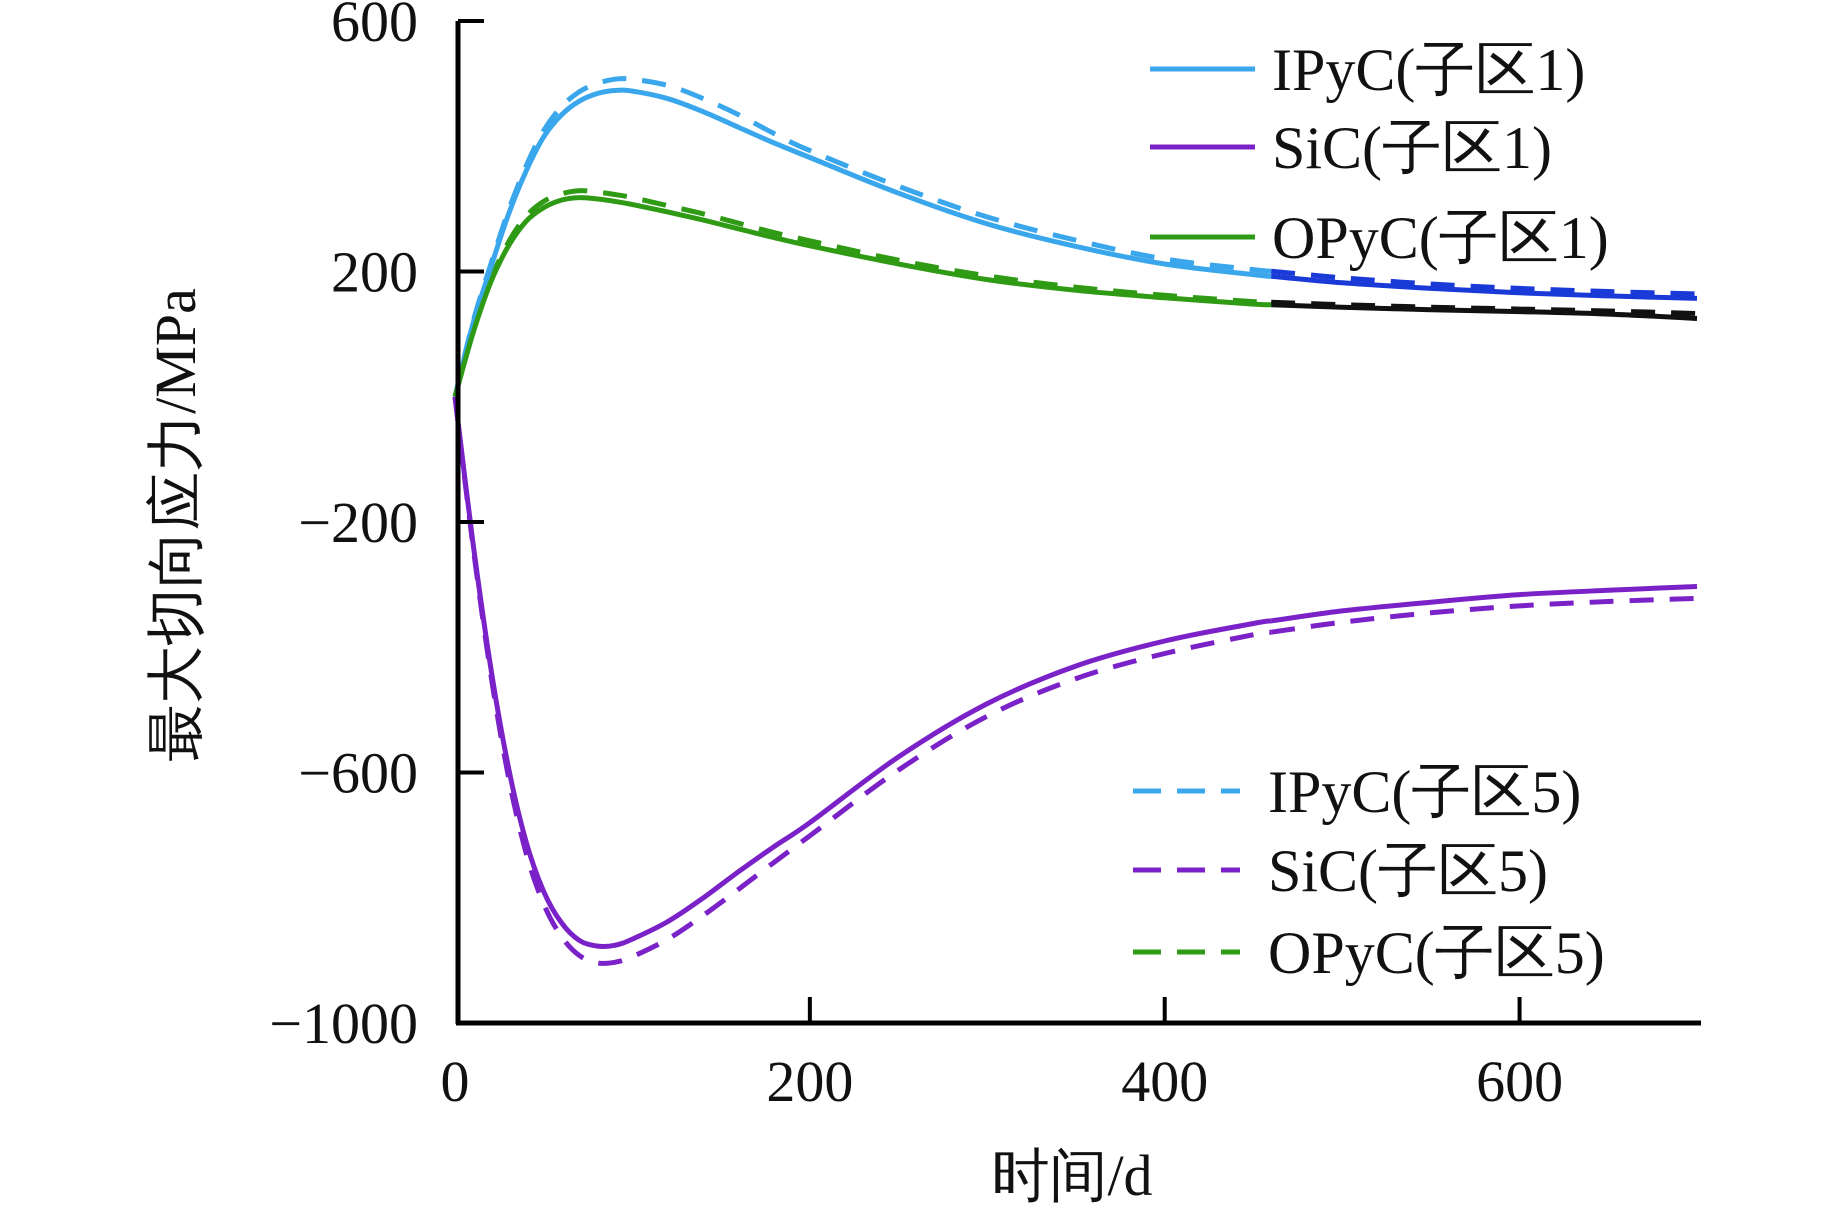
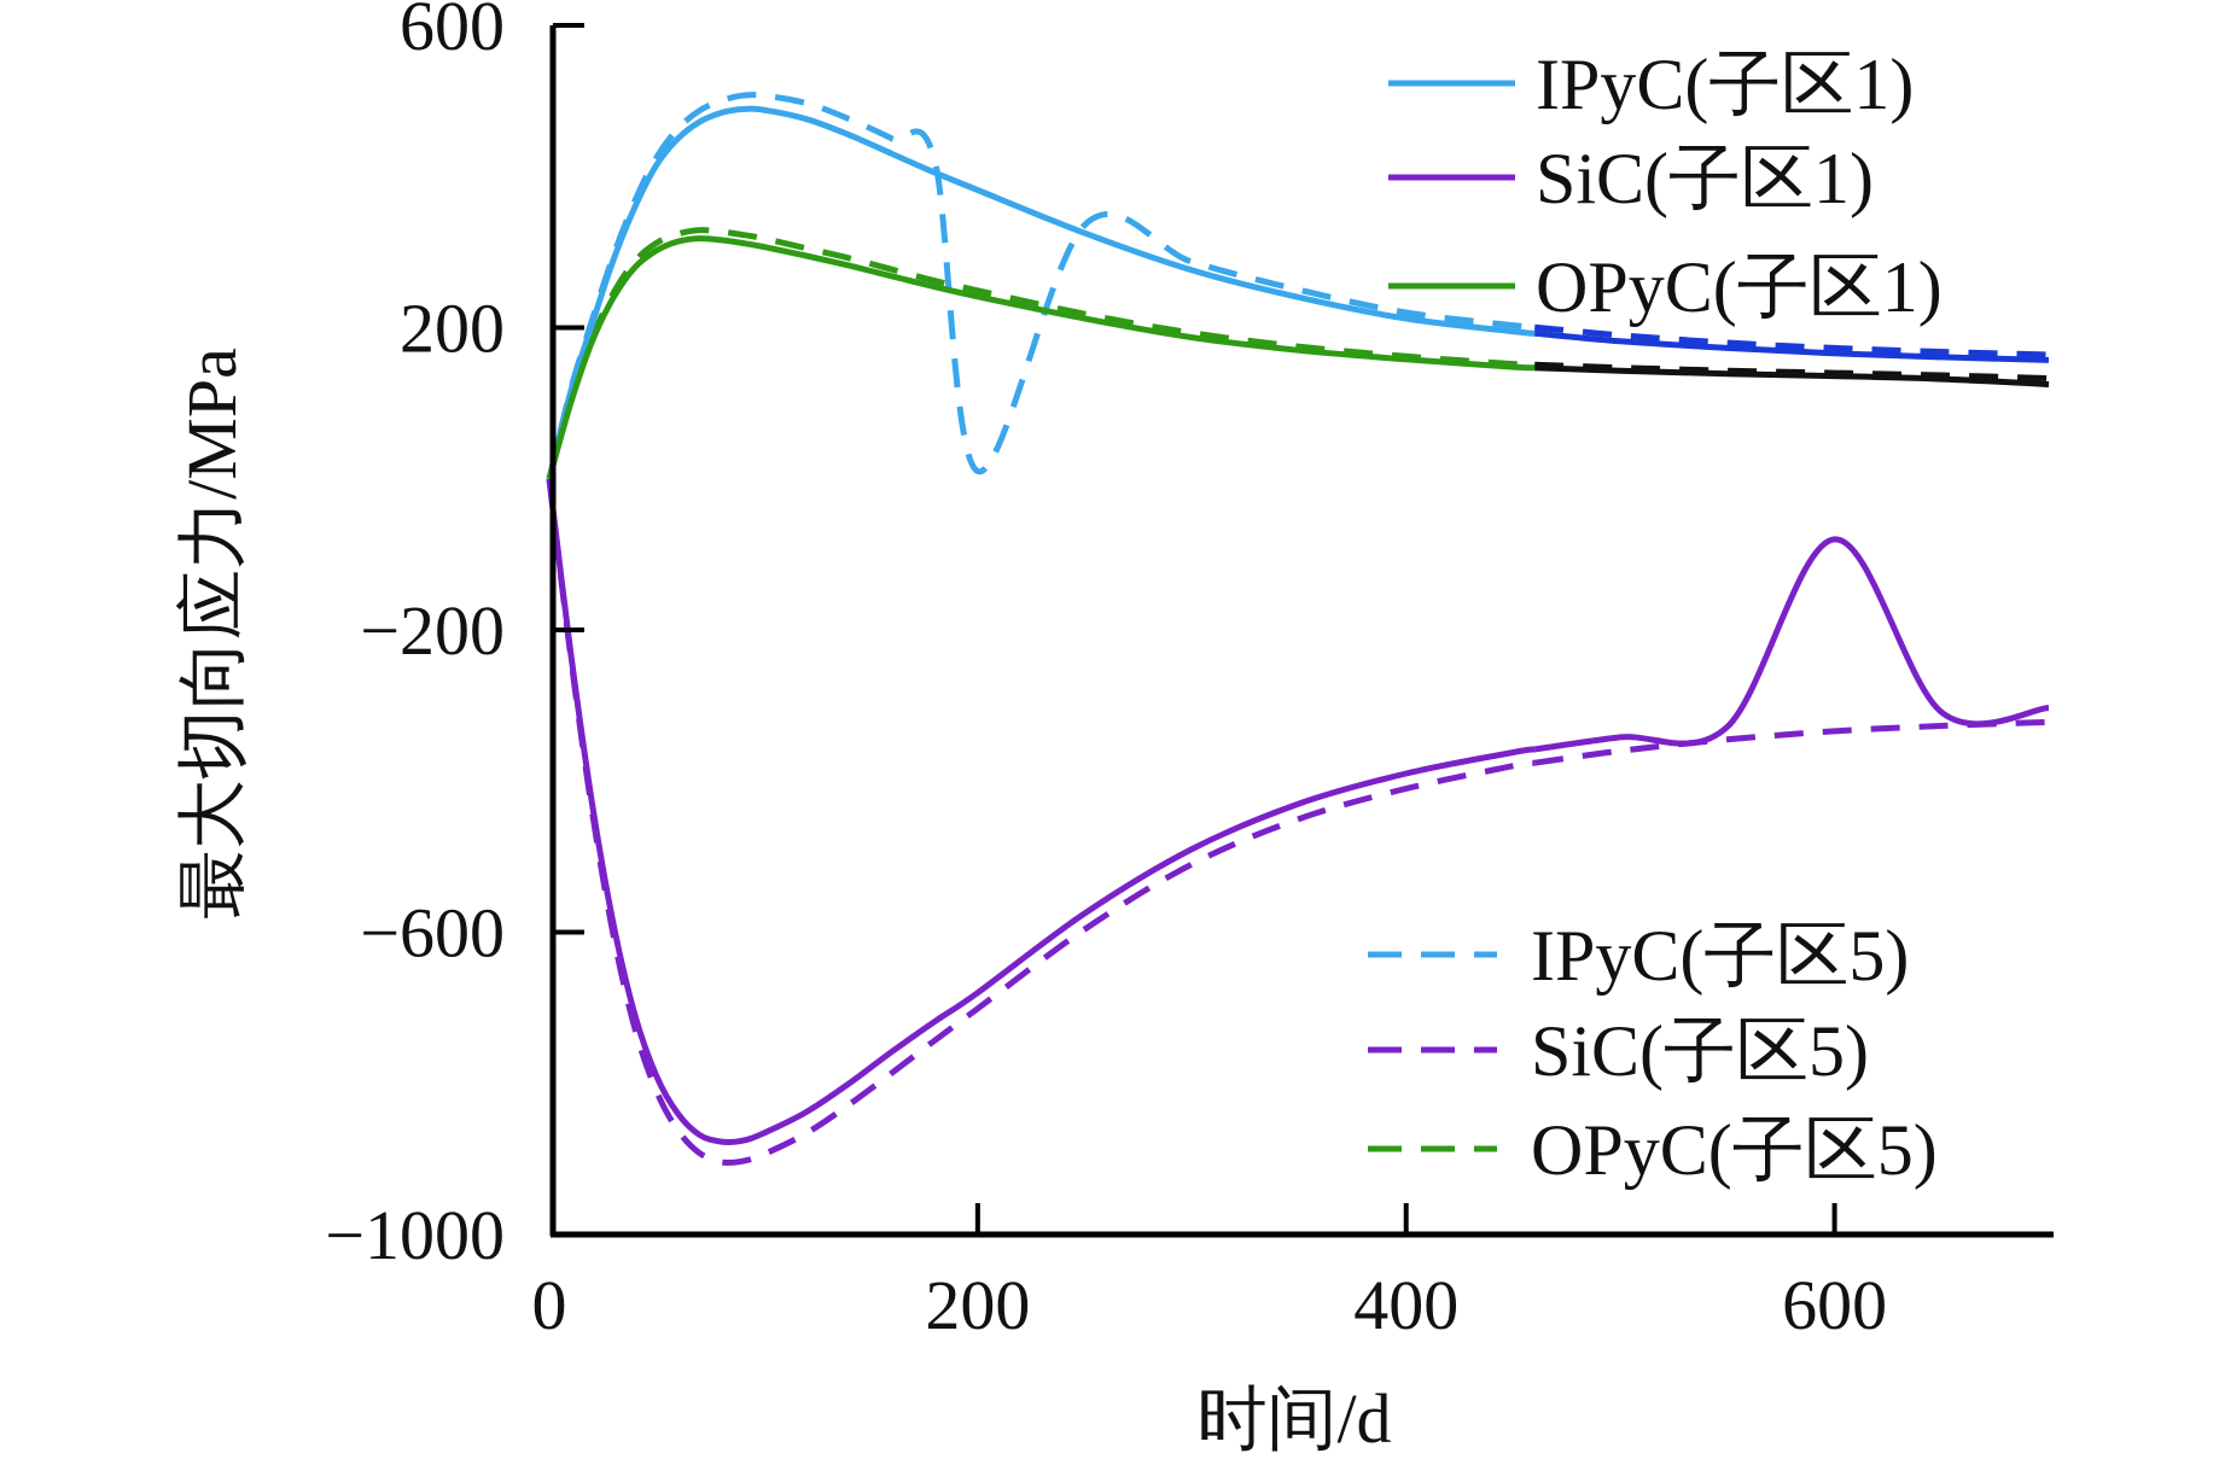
IPyC(子区5)/200: 390 -> 10
SiC(子区1)/600: -320 -> -80
